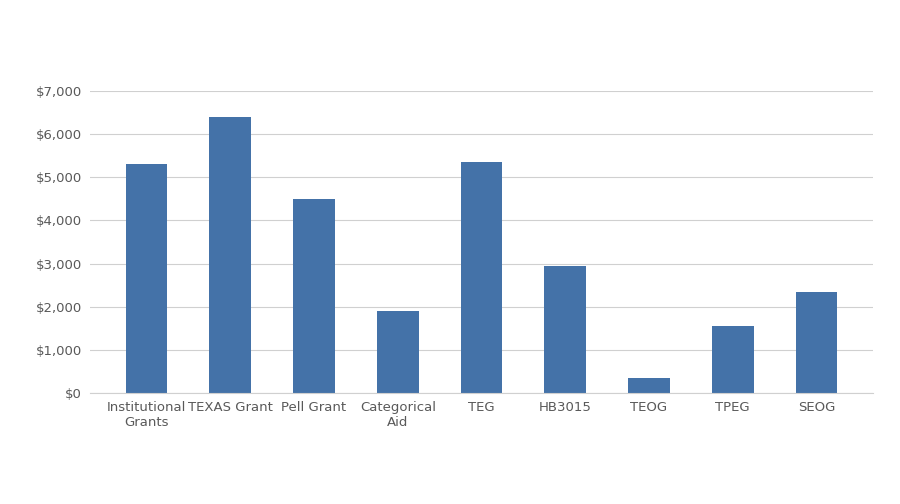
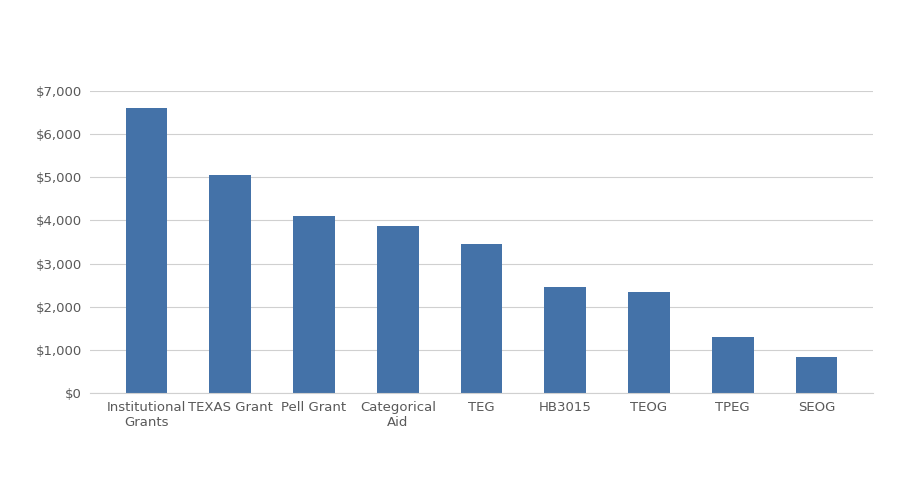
Institutional Grants: $5,300 -> $6,600
TEXAS Grant: $6,400 -> $5,050
Pell Grant: $4,500 -> $4,100
Categorical Aid: $1,900 -> $3,880
TEG: $5,350 -> $3,450
HB3015: $2,950 -> $2,450
TEOG: $350 -> $2,350
TPEG: $1,550 -> $1,300
SEOG: $2,350 -> $820
